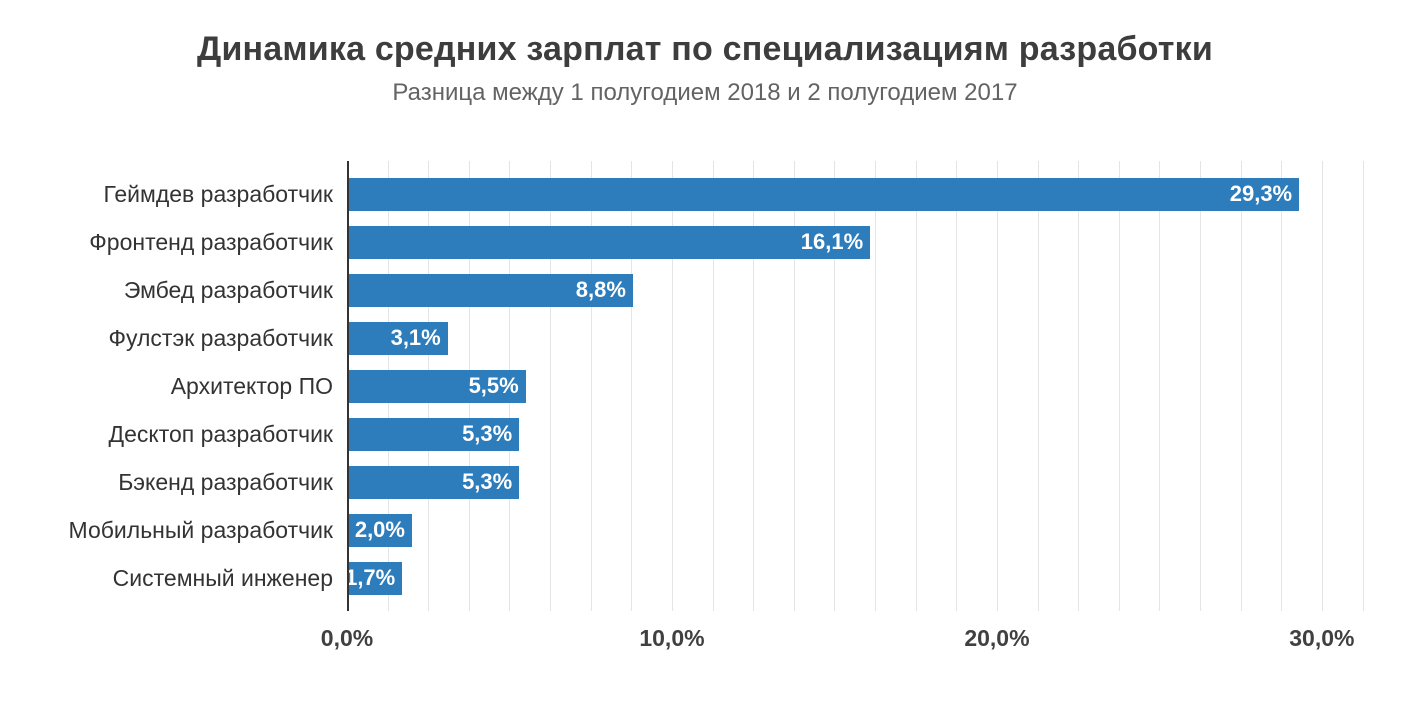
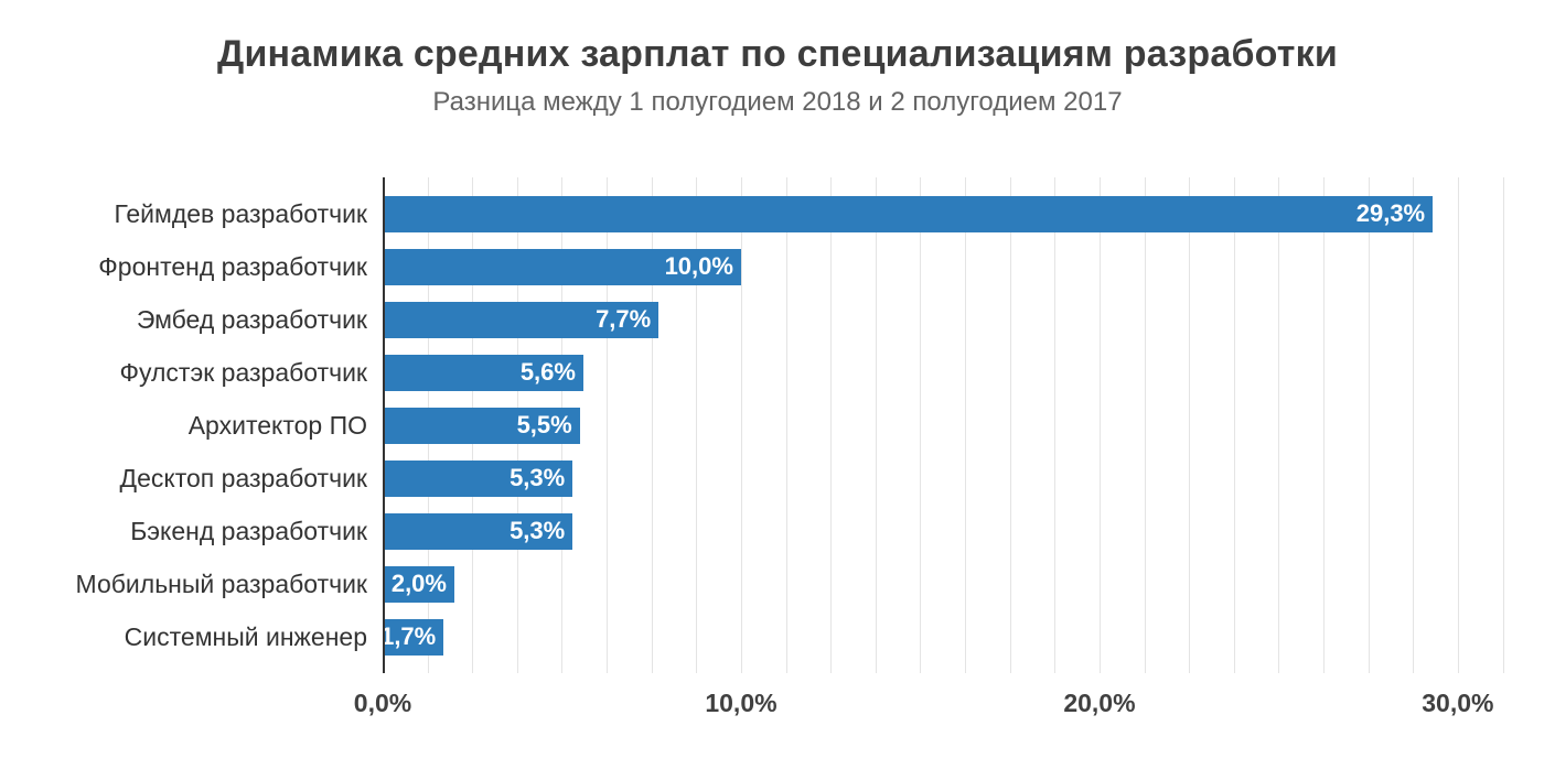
Фронтенд разработчик: 16,1% -> 10,0%
Эмбед разработчик: 8,8% -> 7,7%
Фулстэк разработчик: 3,1% -> 5,6%
